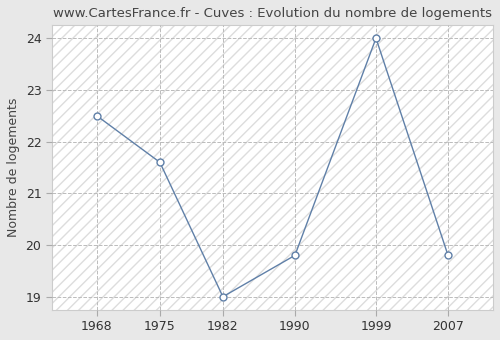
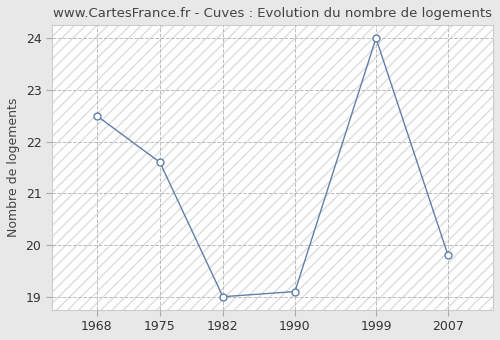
1990: 19.8 -> 19.1
